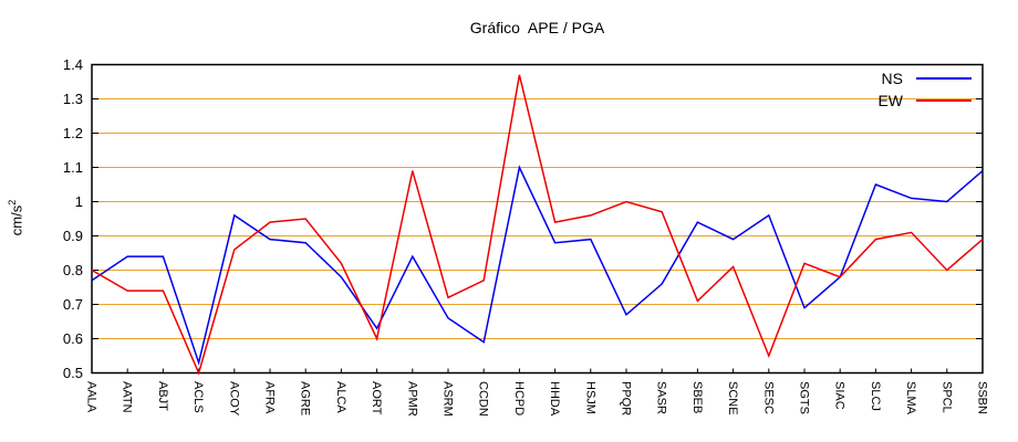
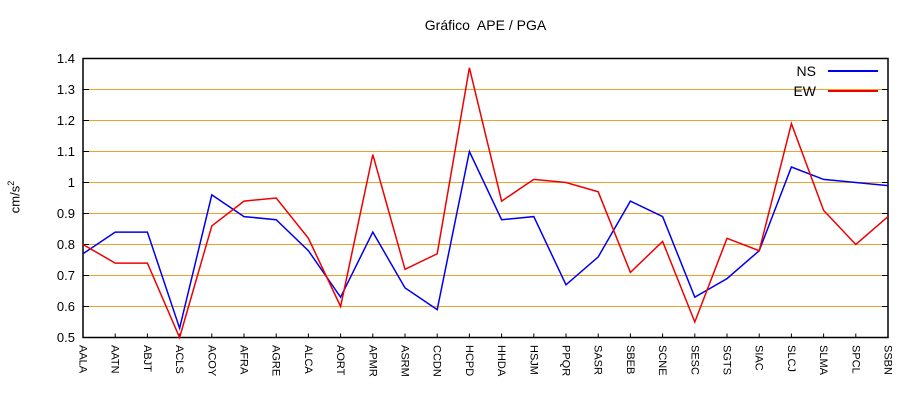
EW/HSJM: 0.96 -> 1.01
NS/SESC: 0.96 -> 0.63
EW/SLCJ: 0.89 -> 1.19
NS/SSBN: 1.09 -> 0.99
